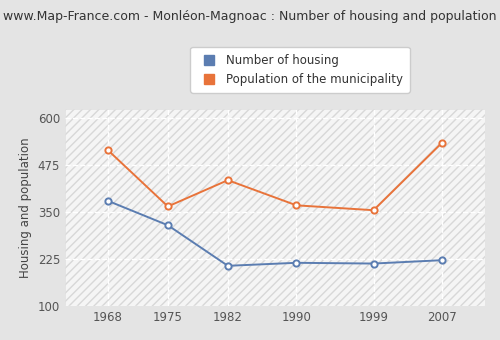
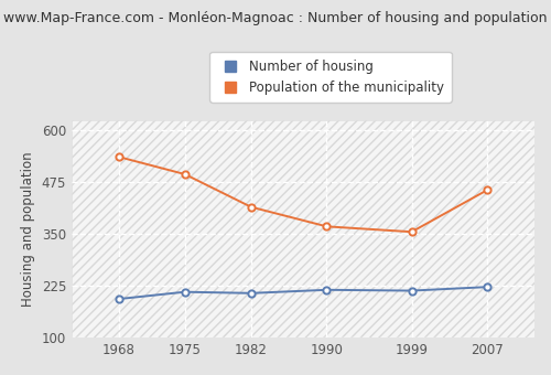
Number of housing/1968: 380 -> 193
Population of the municipality/1968: 515 -> 536
Number of housing/1975: 315 -> 210
Population of the municipality/1975: 365 -> 494
Population of the municipality/1982: 435 -> 415
Population of the municipality/2007: 535 -> 456
